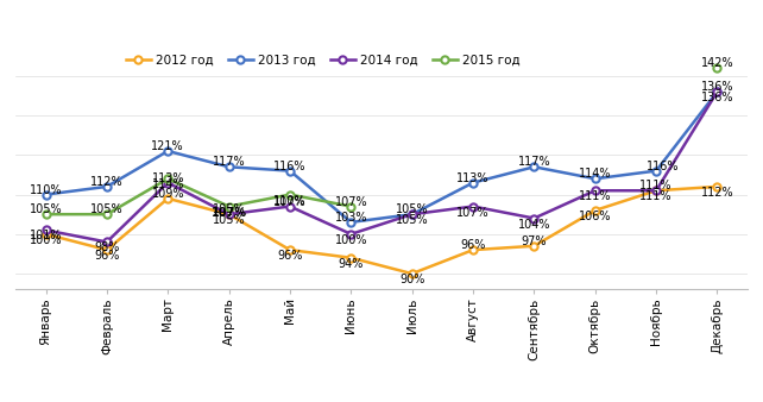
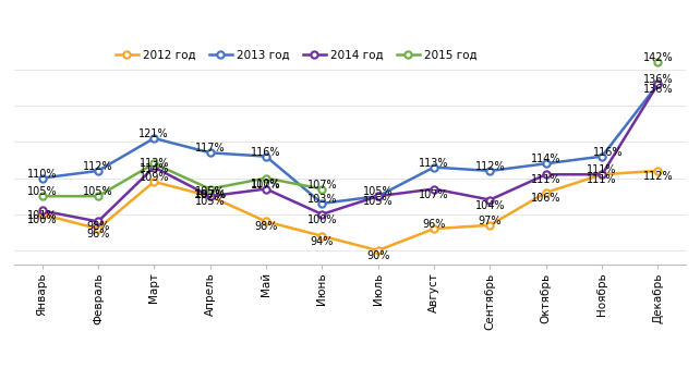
2012 год/Май: 96% -> 98%
2013 год/Сентябрь: 117% -> 112%
